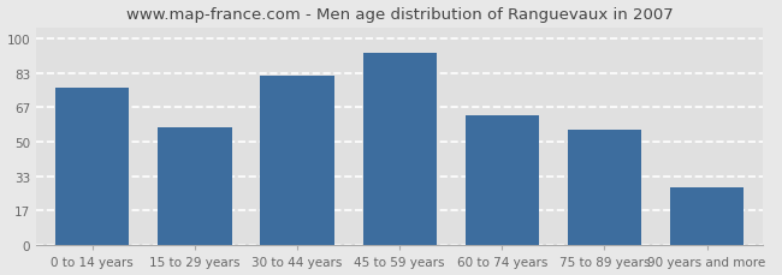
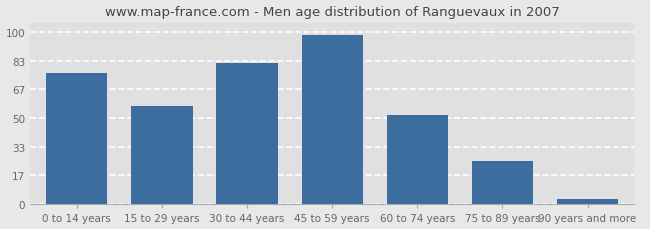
45 to 59 years: 93 -> 98
60 to 74 years: 63 -> 52
75 to 89 years: 56 -> 25
90 years and more: 28 -> 3
